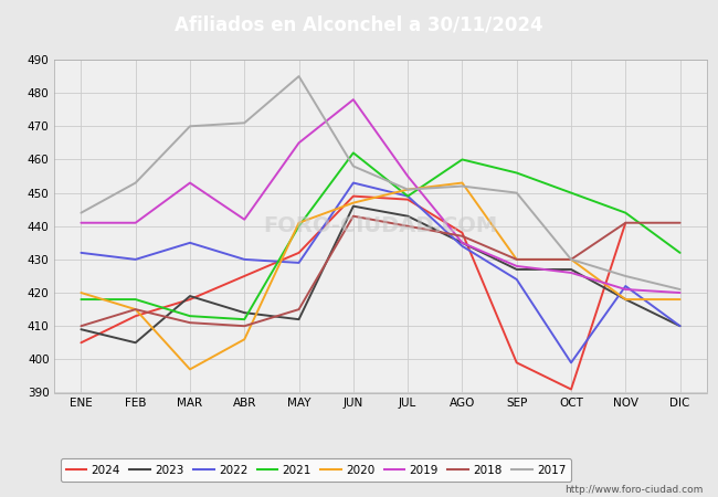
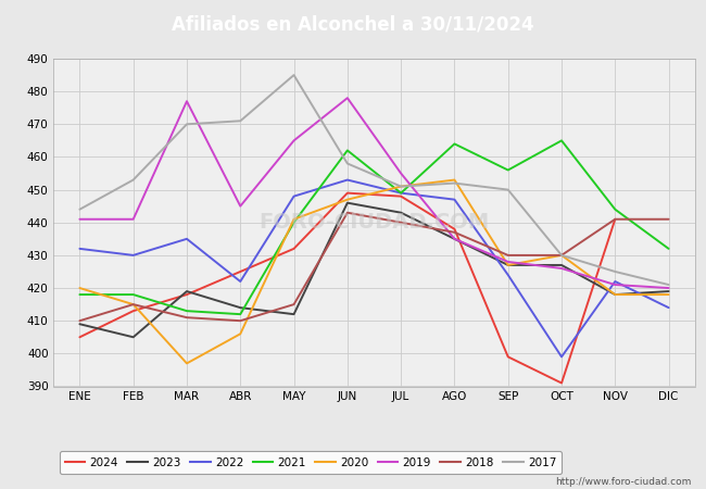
2019/MAR: 453 -> 477
2022/ABR: 430 -> 422
2019/ABR: 442 -> 445
2022/MAY: 429 -> 448
2022/AGO: 434 -> 447
2021/AGO: 460 -> 464
2020/SEP: 430 -> 427
2021/OCT: 450 -> 465
2023/DIC: 410 -> 419
2022/DIC: 410 -> 414
